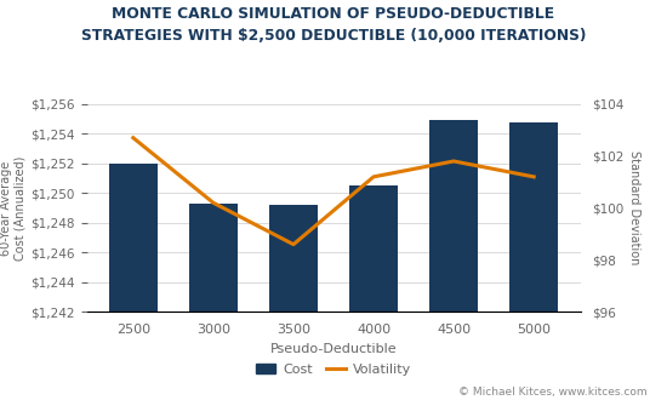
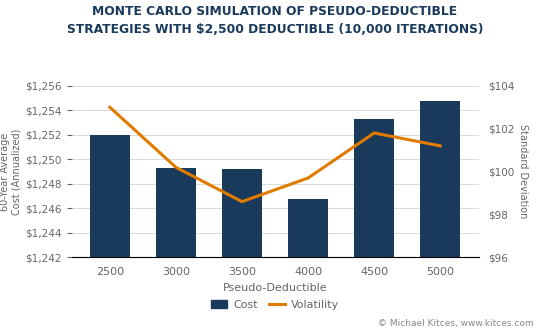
Volatility/2500: $102.7 -> $103.0
Cost/4000: $1,250.5 -> $1,246.8
Volatility/4000: $101.2 -> $99.7
Cost/4500: $1,254.9 -> $1,253.3
